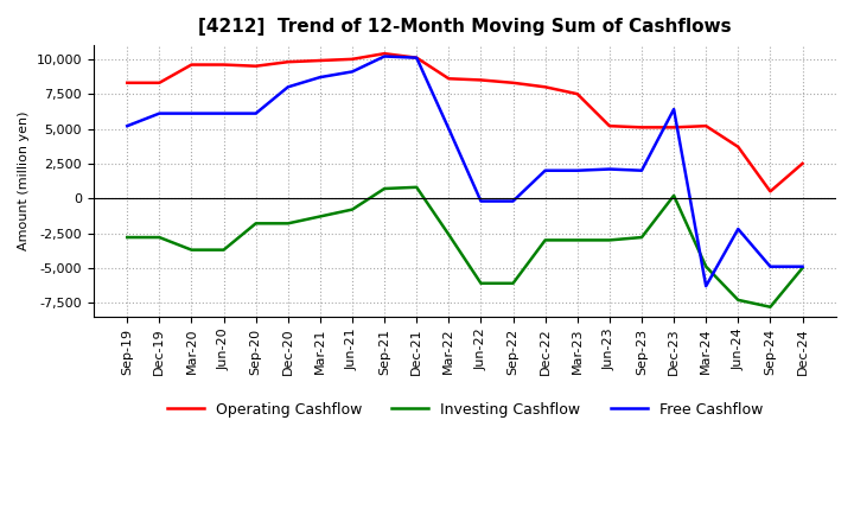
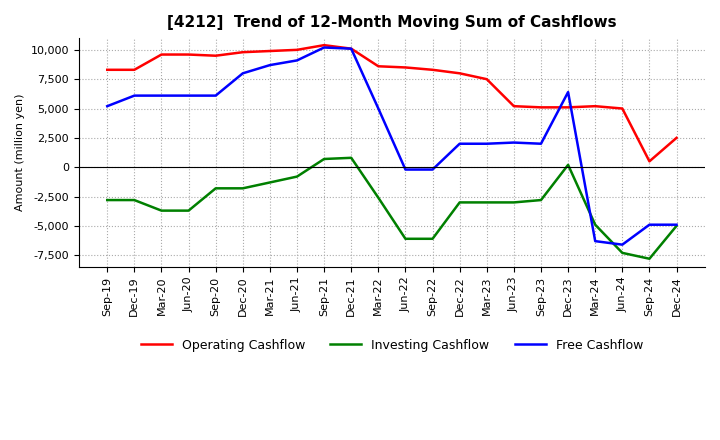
Operating Cashflow/Jun-24: 3,700 -> 5,000
Free Cashflow/Jun-24: -2,200 -> -6,600
